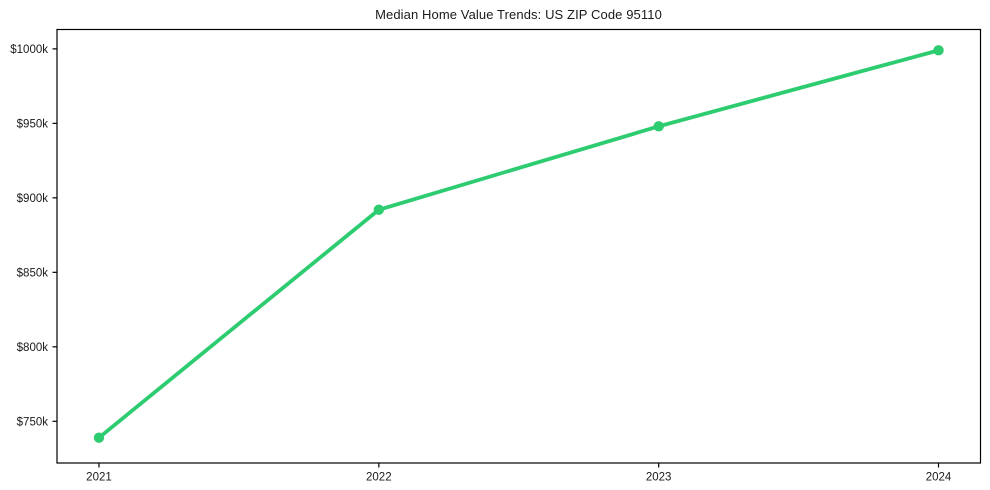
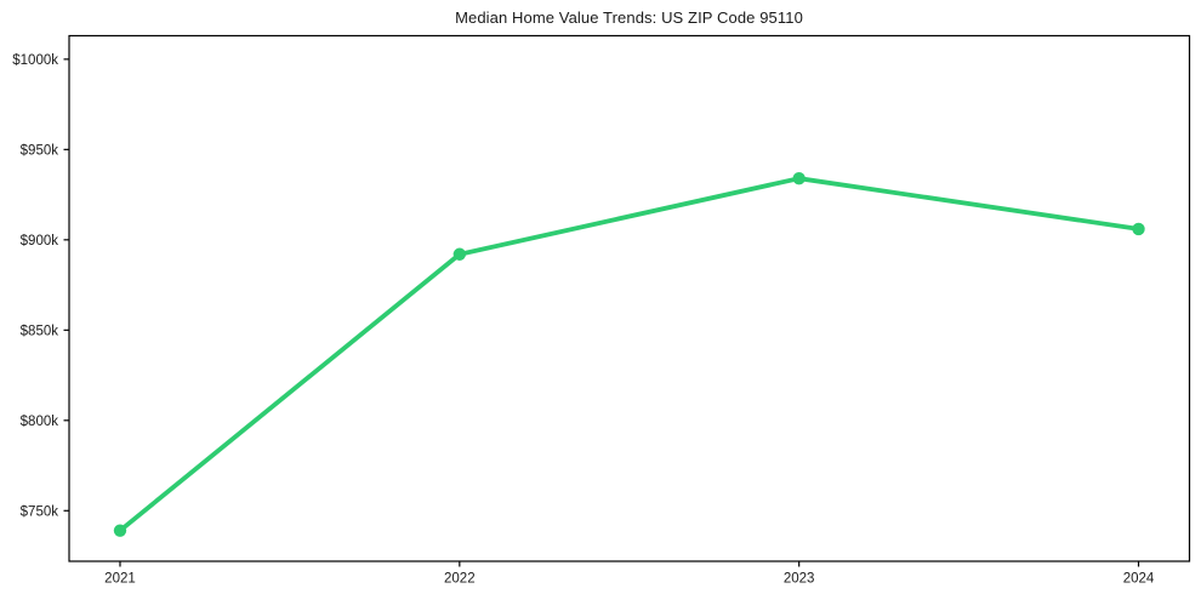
2023: $948k -> $934k
2024: $999k -> $906k
